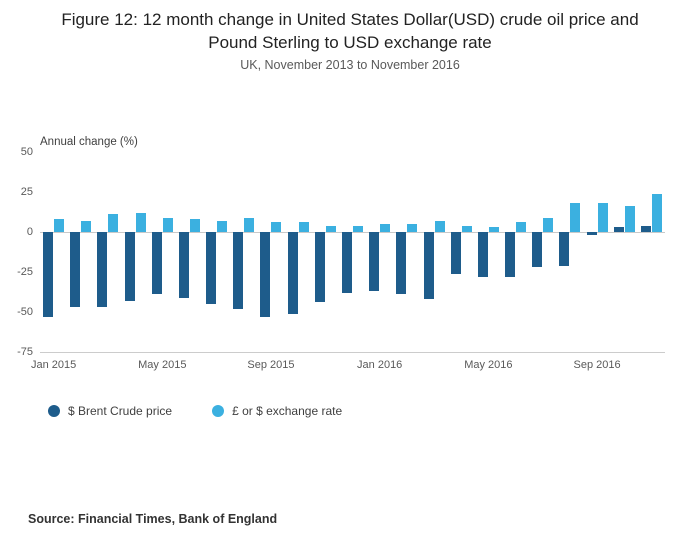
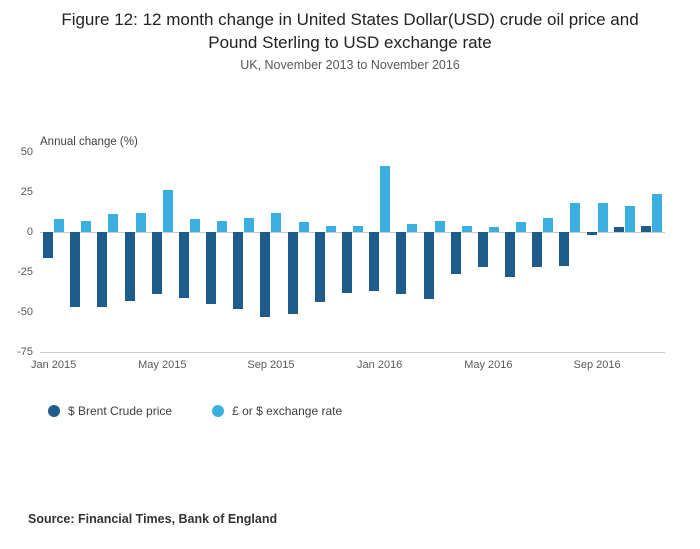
$ Brent Crude price/Jan 2015: -53 -> -16
£ or $ exchange rate/May 2015: 9 -> 26
£ or $ exchange rate/Sep 2015: 6 -> 12
£ or $ exchange rate/Jan 2016: 5 -> 41
$ Brent Crude price/May 2016: -28 -> -22
